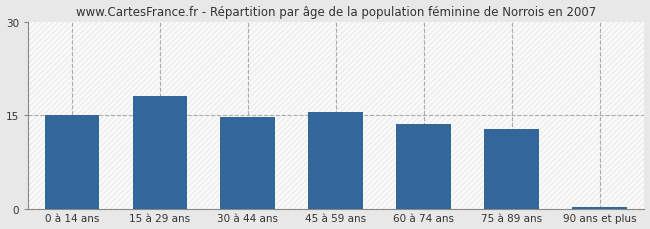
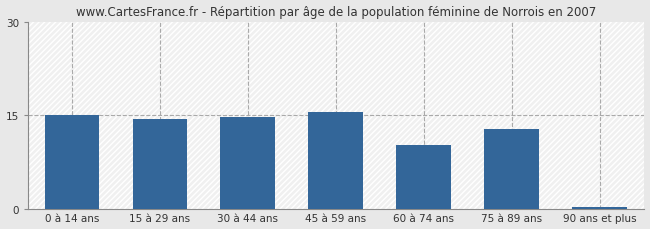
15 à 29 ans: 18.0 -> 14.4
60 à 74 ans: 13.5 -> 10.2
